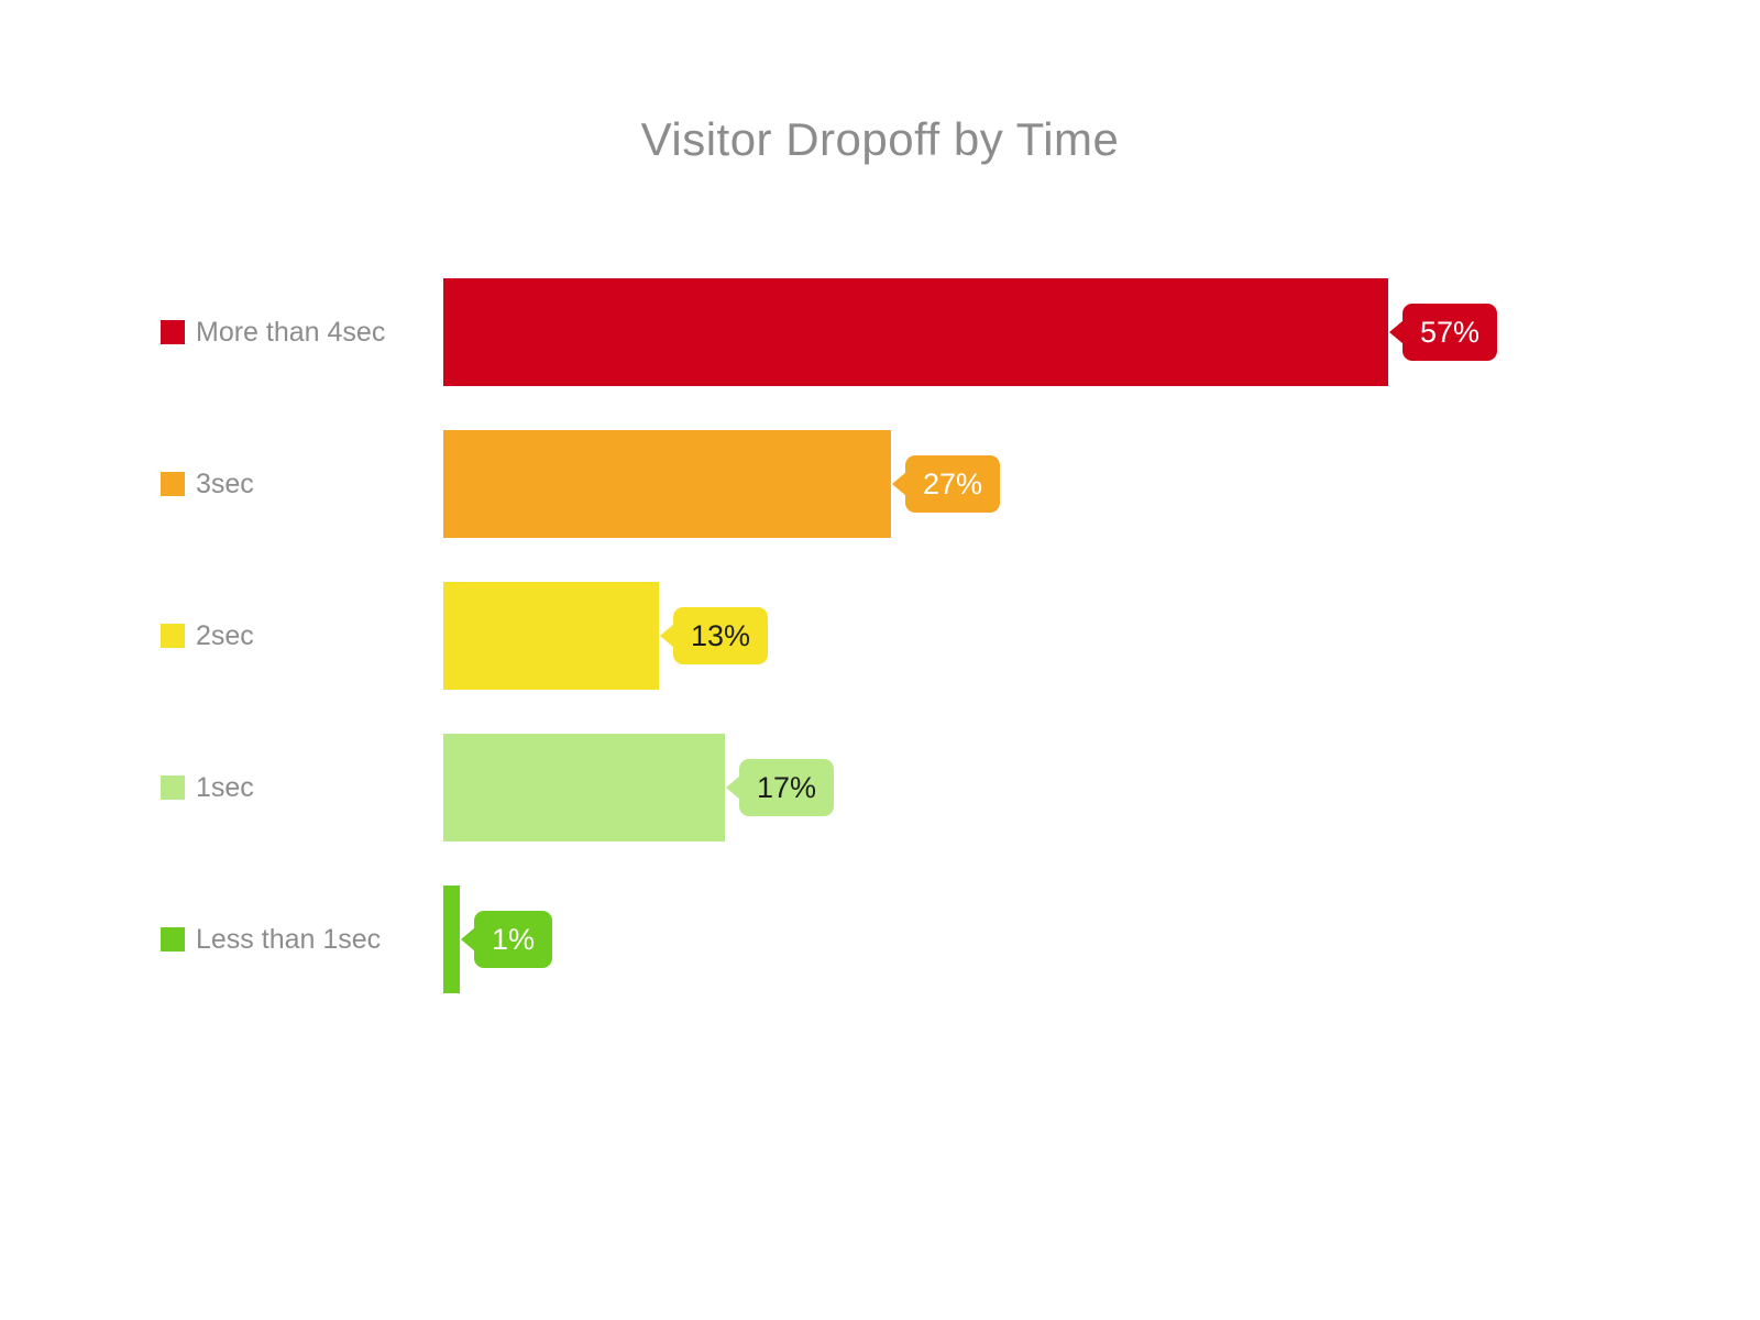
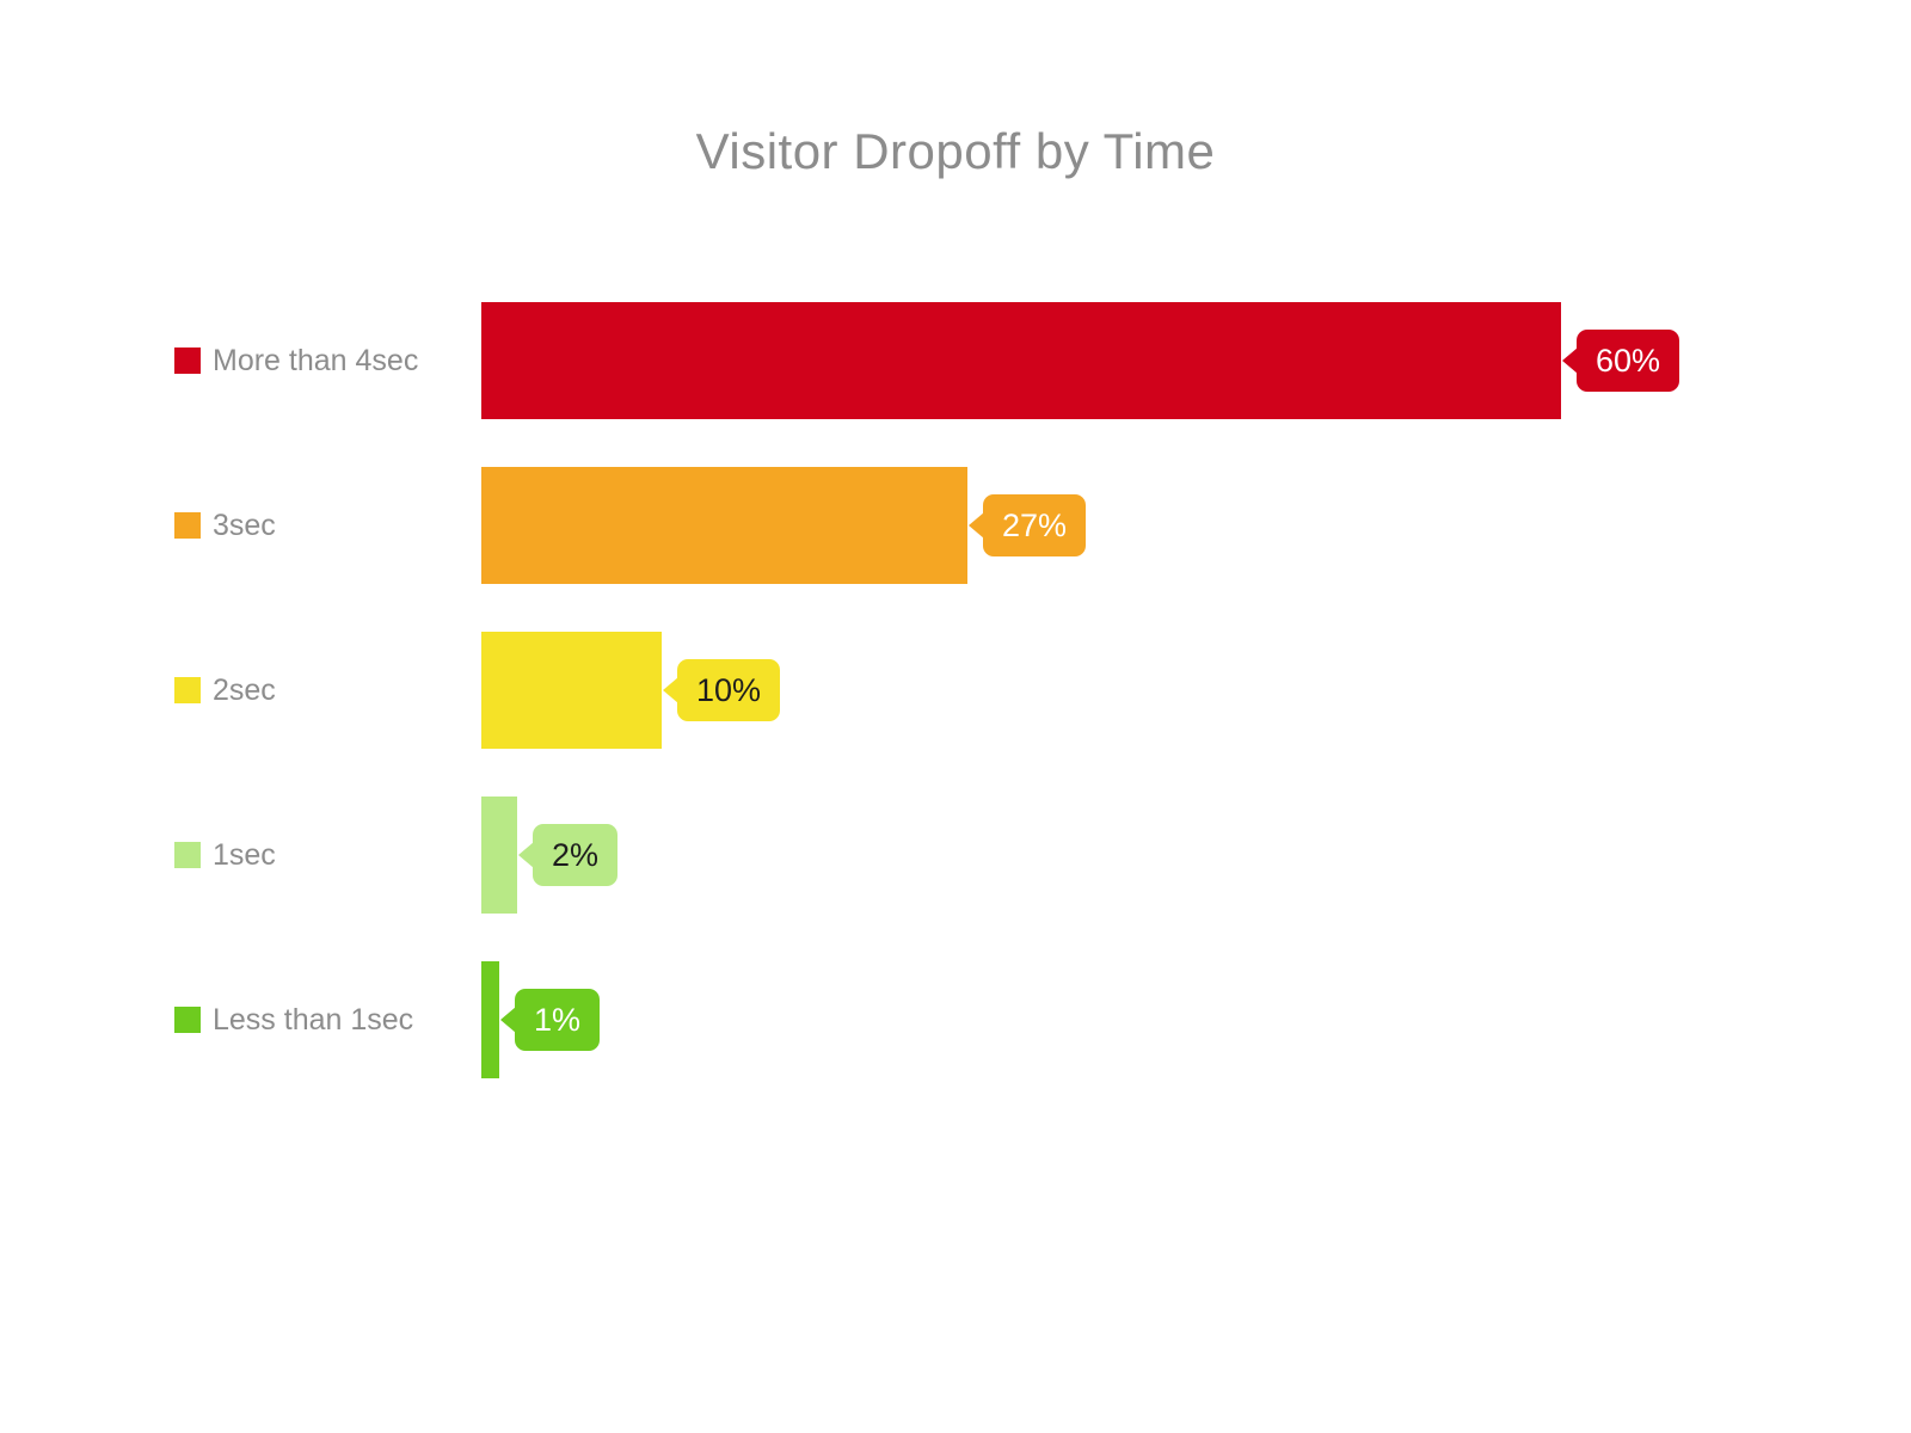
More than 4sec: 57% -> 60%
2sec: 13% -> 10%
1sec: 17% -> 2%
